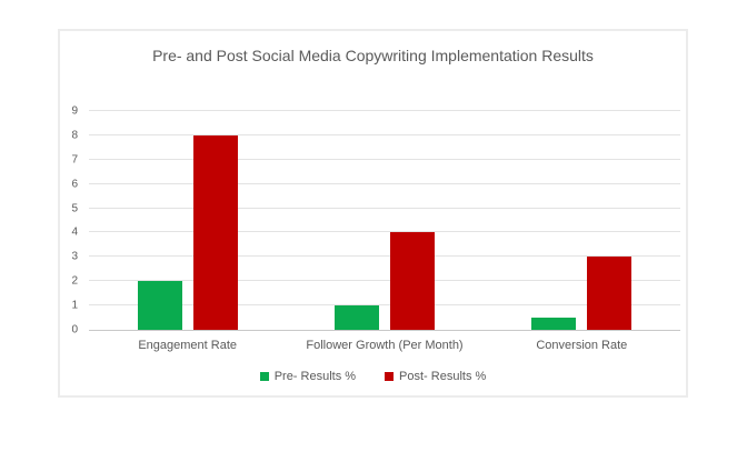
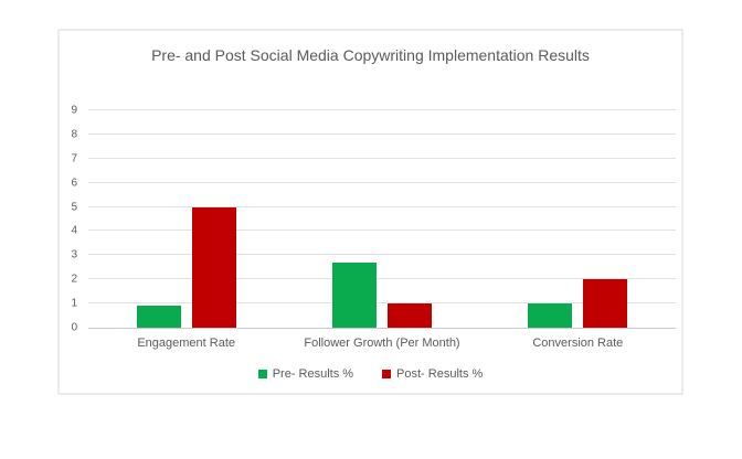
Pre- Results %/Engagement Rate: 2.0 -> 0.9
Post- Results %/Engagement Rate: 8 -> 5
Pre- Results %/Follower Growth (Per Month): 1.0 -> 2.7
Post- Results %/Follower Growth (Per Month): 4 -> 1
Pre- Results %/Conversion Rate: 0.5 -> 1.0
Post- Results %/Conversion Rate: 3 -> 2
